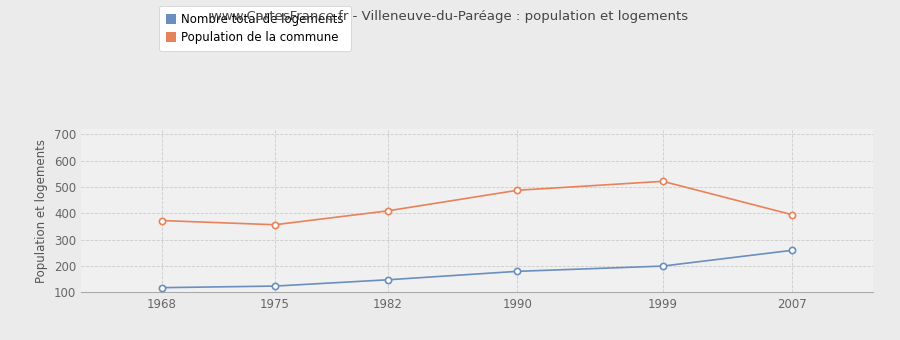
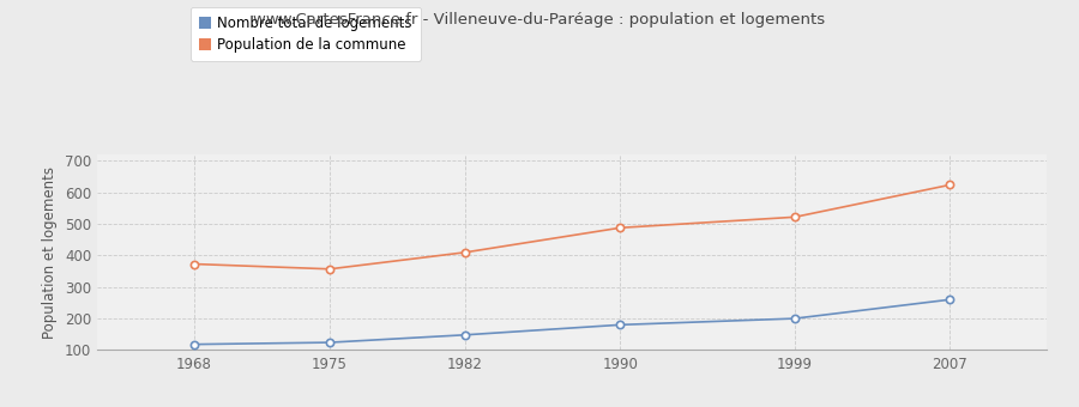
Population de la commune/2007: 395 -> 624
